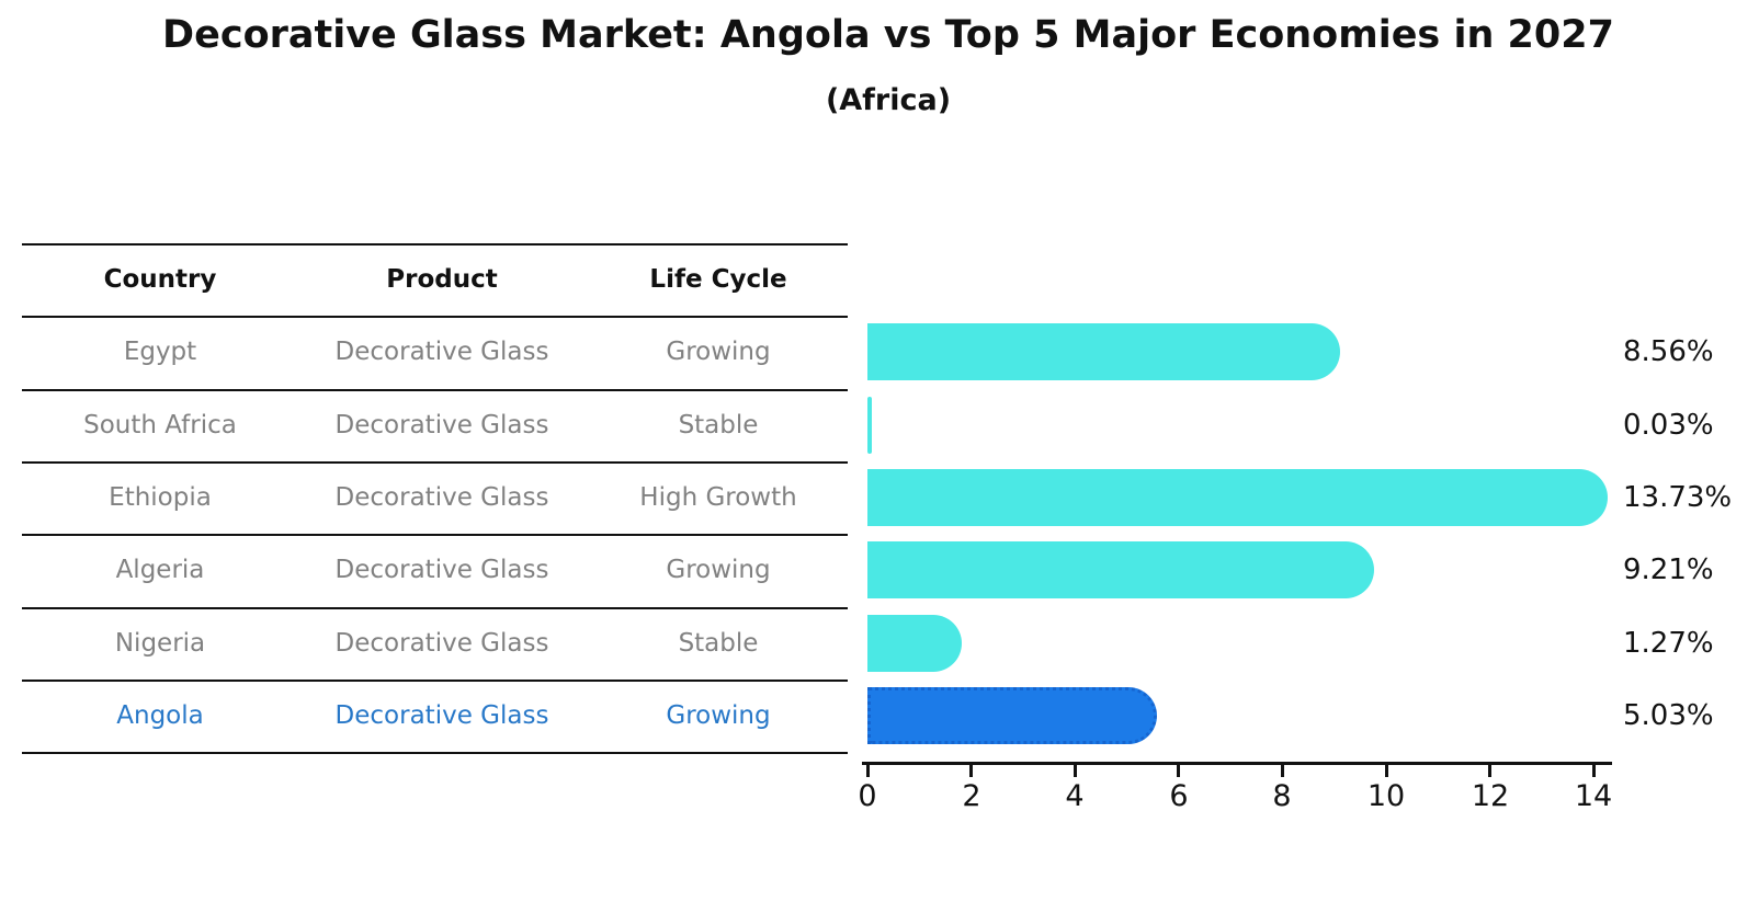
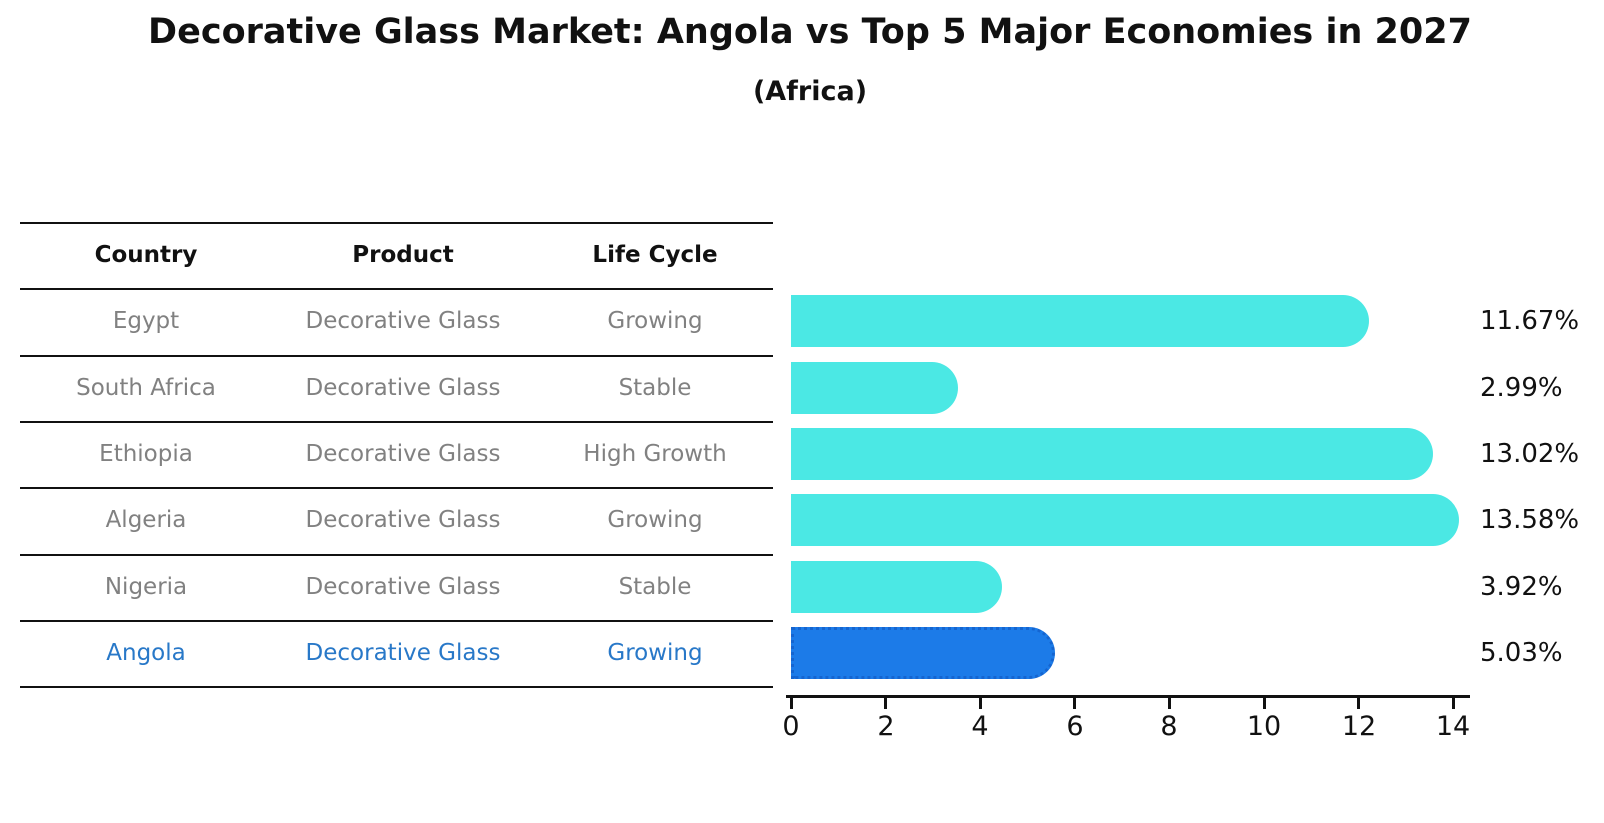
Egypt: 8.56% -> 11.67%
South Africa: 0.03% -> 2.99%
Ethiopia: 13.73% -> 13.02%
Algeria: 9.21% -> 13.58%
Nigeria: 1.27% -> 3.92%
